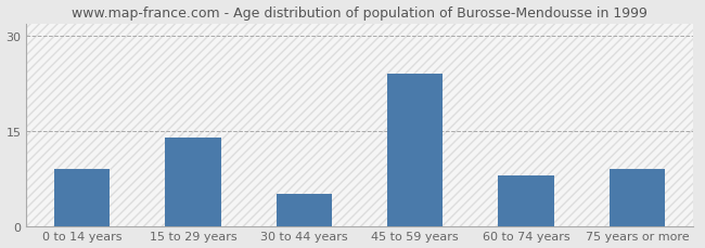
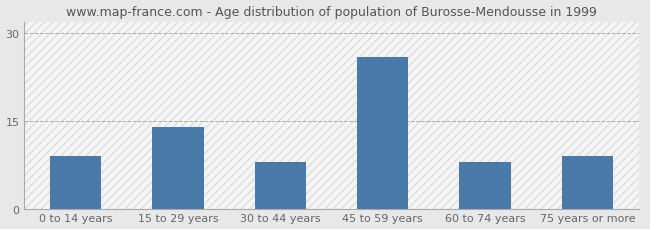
30 to 44 years: 5 -> 8
45 to 59 years: 24 -> 26
